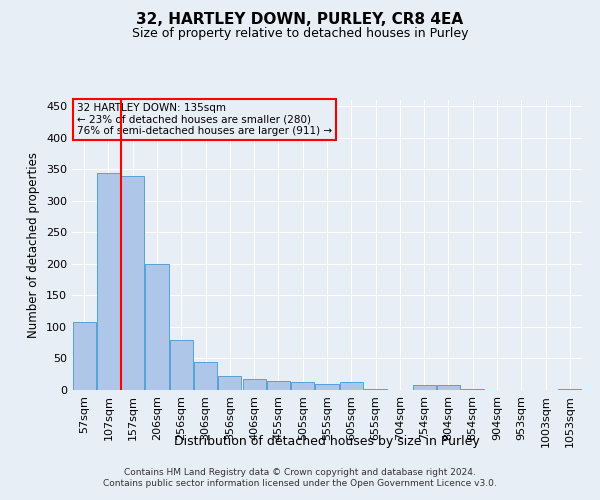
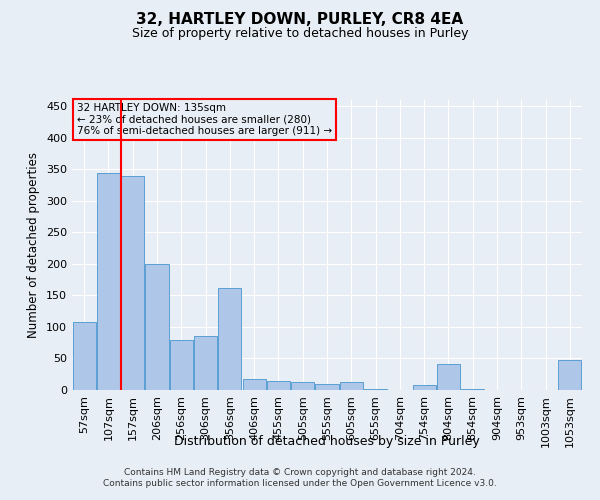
306sqm: 45 -> 86
356sqm: 22 -> 162
804sqm: 8 -> 42
1053sqm: 2 -> 48
